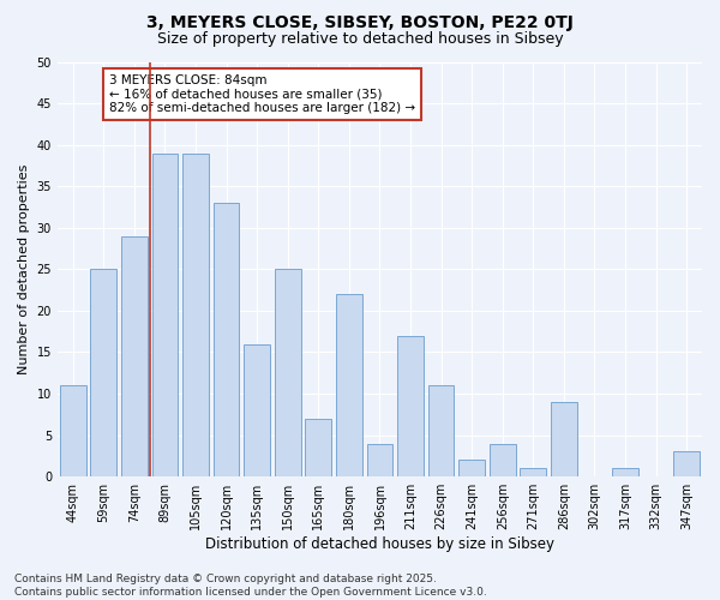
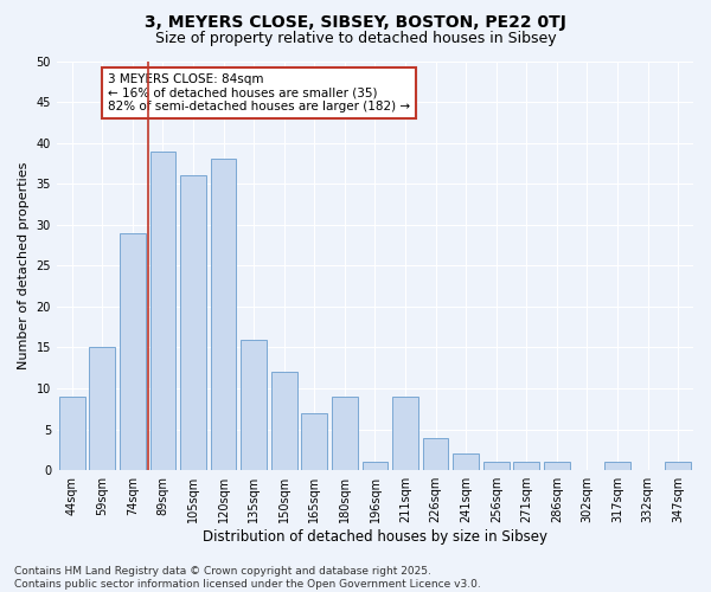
44sqm: 11 -> 9
59sqm: 25 -> 15
105sqm: 39 -> 36
120sqm: 33 -> 38
150sqm: 25 -> 12
180sqm: 22 -> 9
196sqm: 4 -> 1
211sqm: 17 -> 9
226sqm: 11 -> 4
256sqm: 4 -> 1
286sqm: 9 -> 1
347sqm: 3 -> 1
